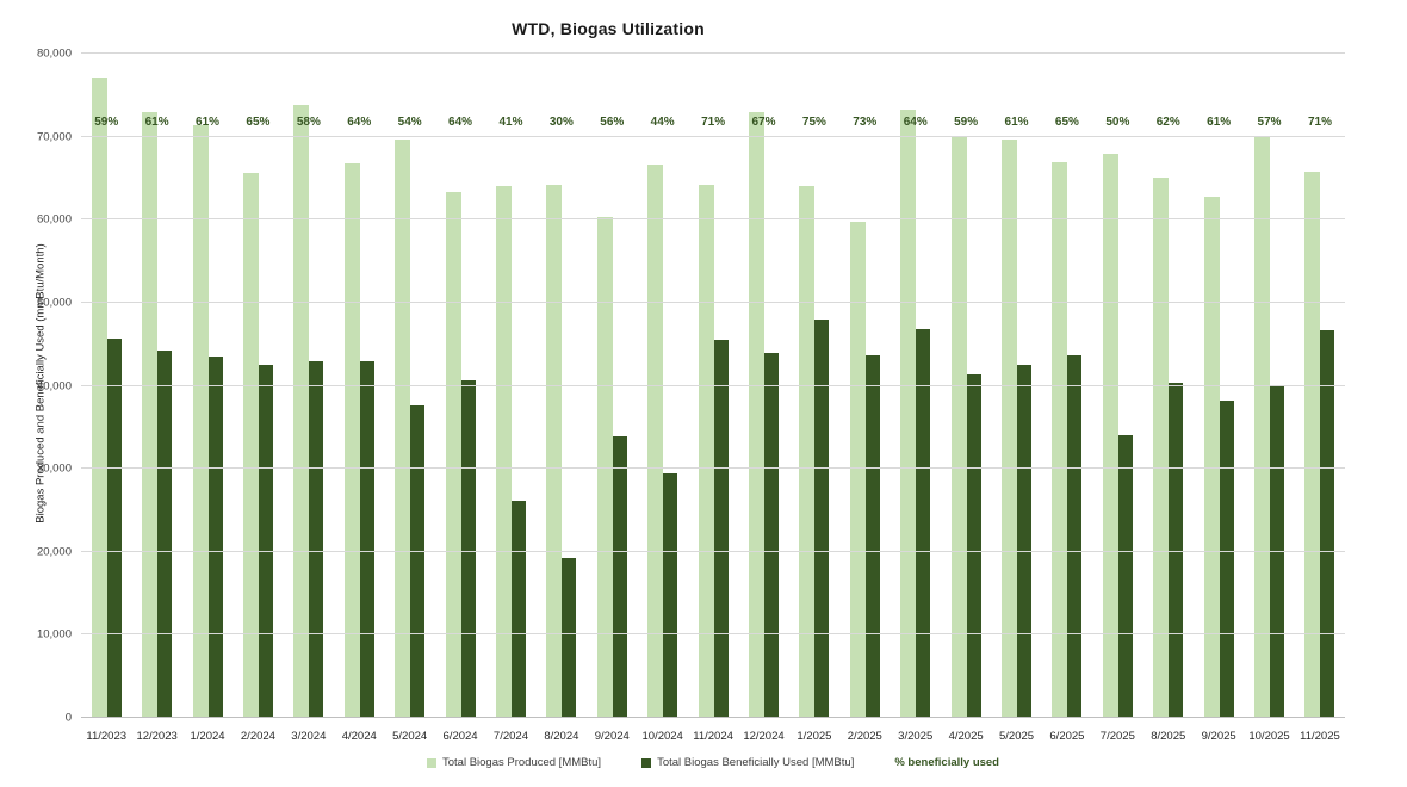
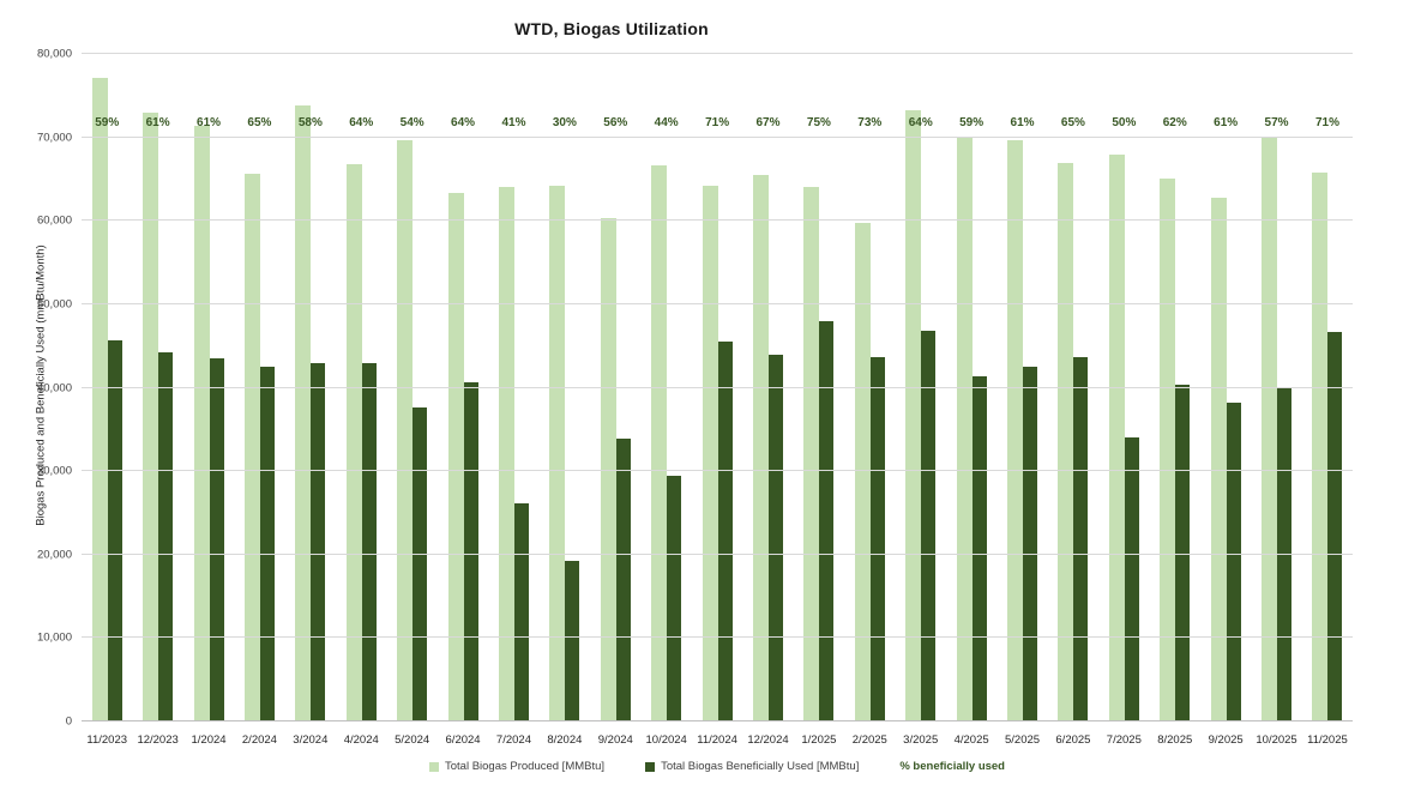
Total Biogas Produced [MMBtu]/12/2024: 73000 -> 66000
